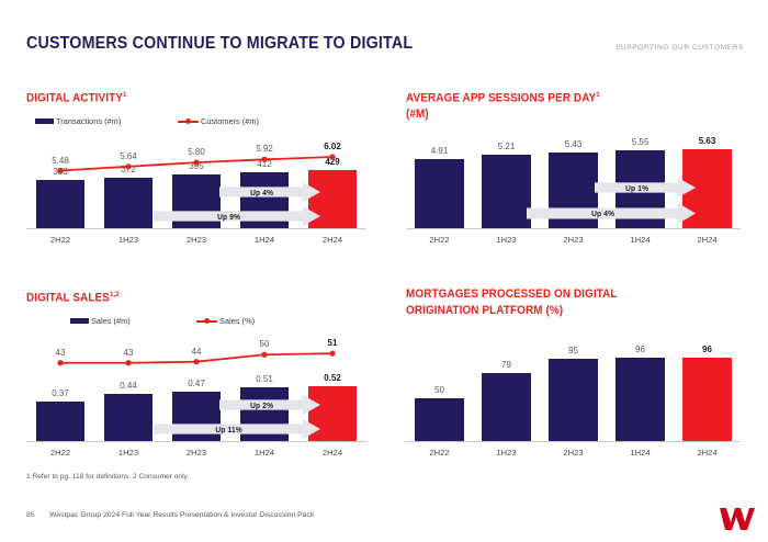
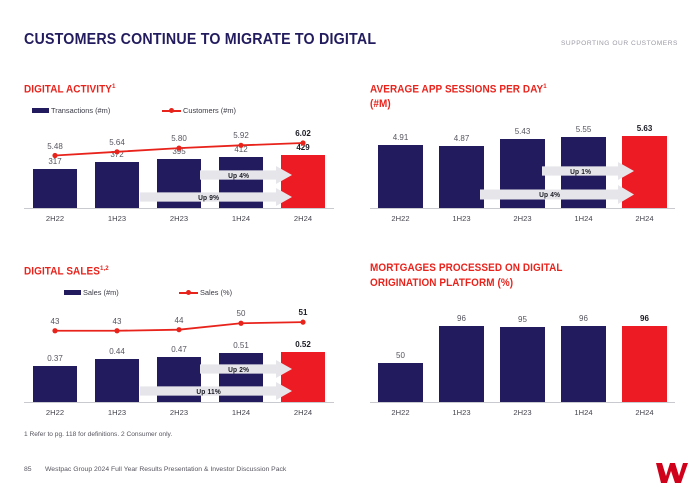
DIGITAL ACTIVITY/Transactions (#m)/2H22: 356 -> 317
AVERAGE APP SESSIONS PER DAY/1H23: 5.21 -> 4.87
MORTGAGES PROCESSED ON DIGITAL/1H23: 79 -> 96
